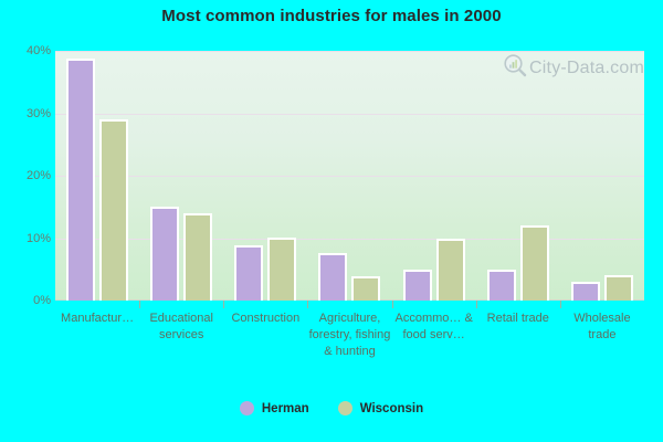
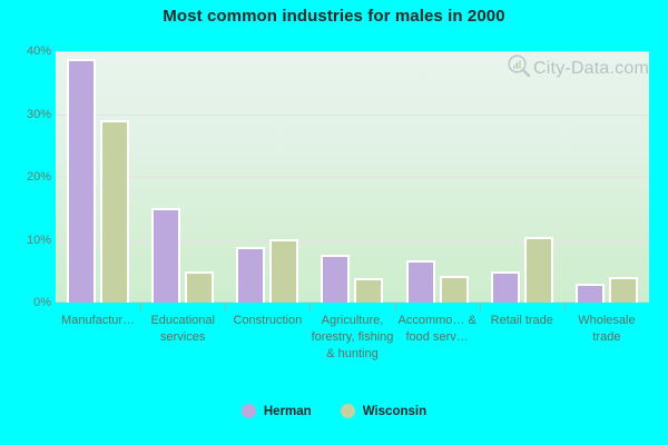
Wisconsin/Educational services: 14% -> 5%
Herman/Accommo… & food serv…: 5% -> 7%
Wisconsin/Accommo… & food serv…: 10% -> 4%
Wisconsin/Retail trade: 12% -> 10%
